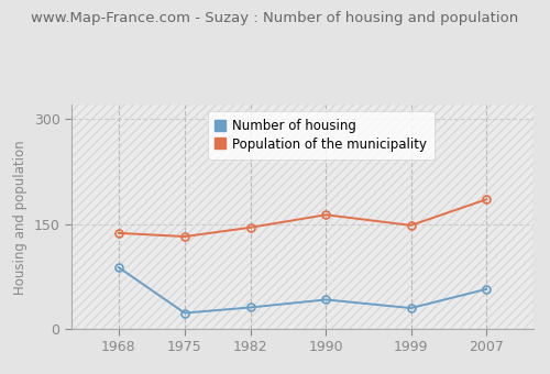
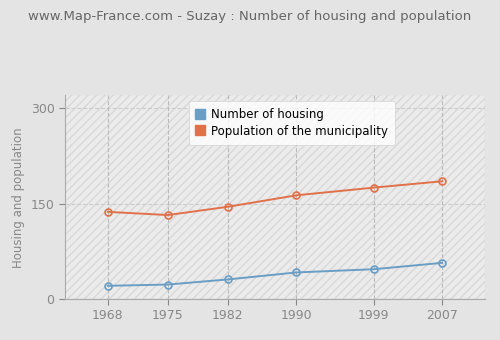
Number of housing/1968: 88 -> 21
Number of housing/1999: 30 -> 47
Population of the municipality/1999: 148 -> 175
